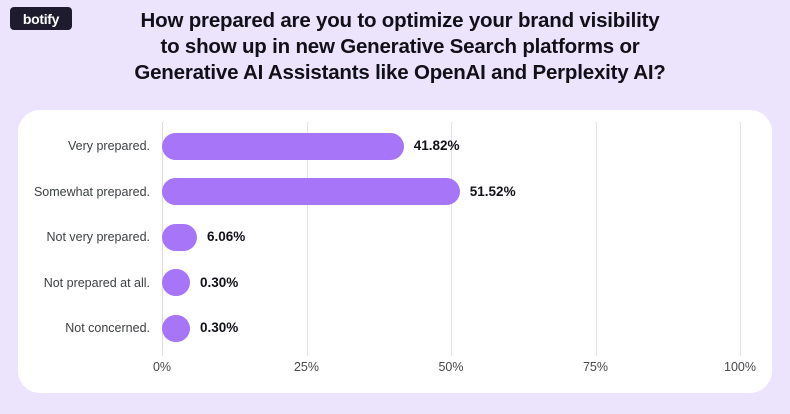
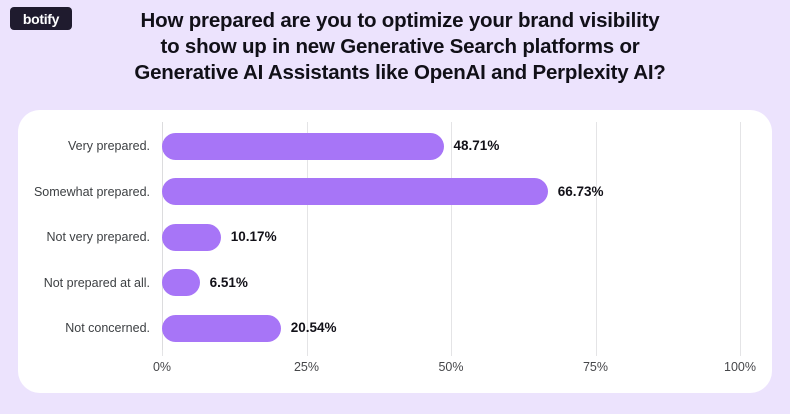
Very prepared.: 41.82% -> 48.71%
Somewhat prepared.: 51.52% -> 66.73%
Not very prepared.: 6.06% -> 10.17%
Not prepared at all.: 0.30% -> 6.51%
Not concerned.: 0.30% -> 20.54%
